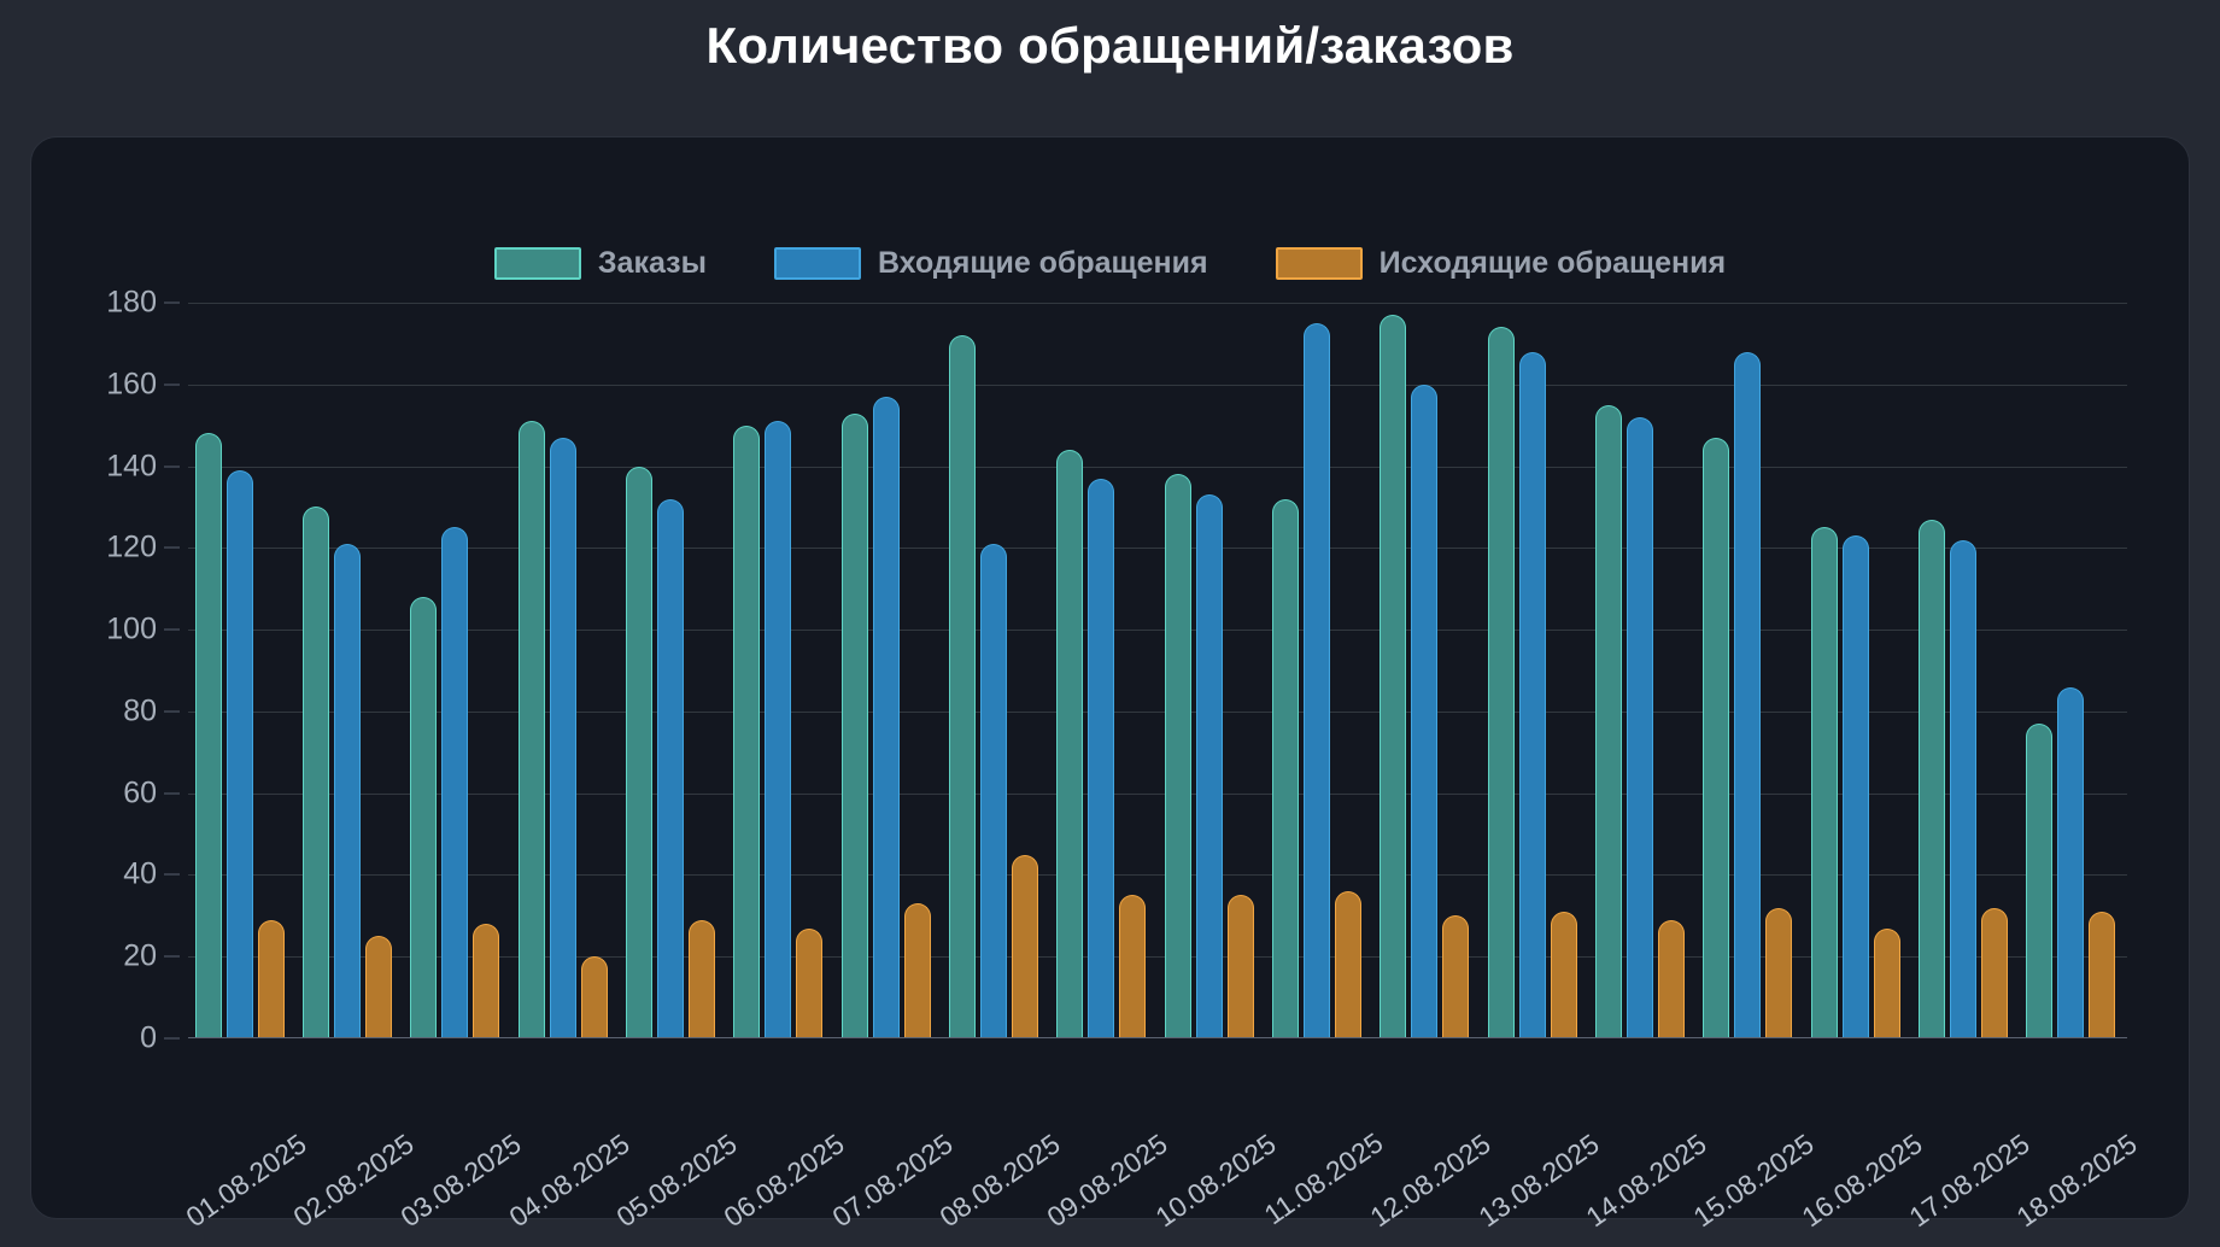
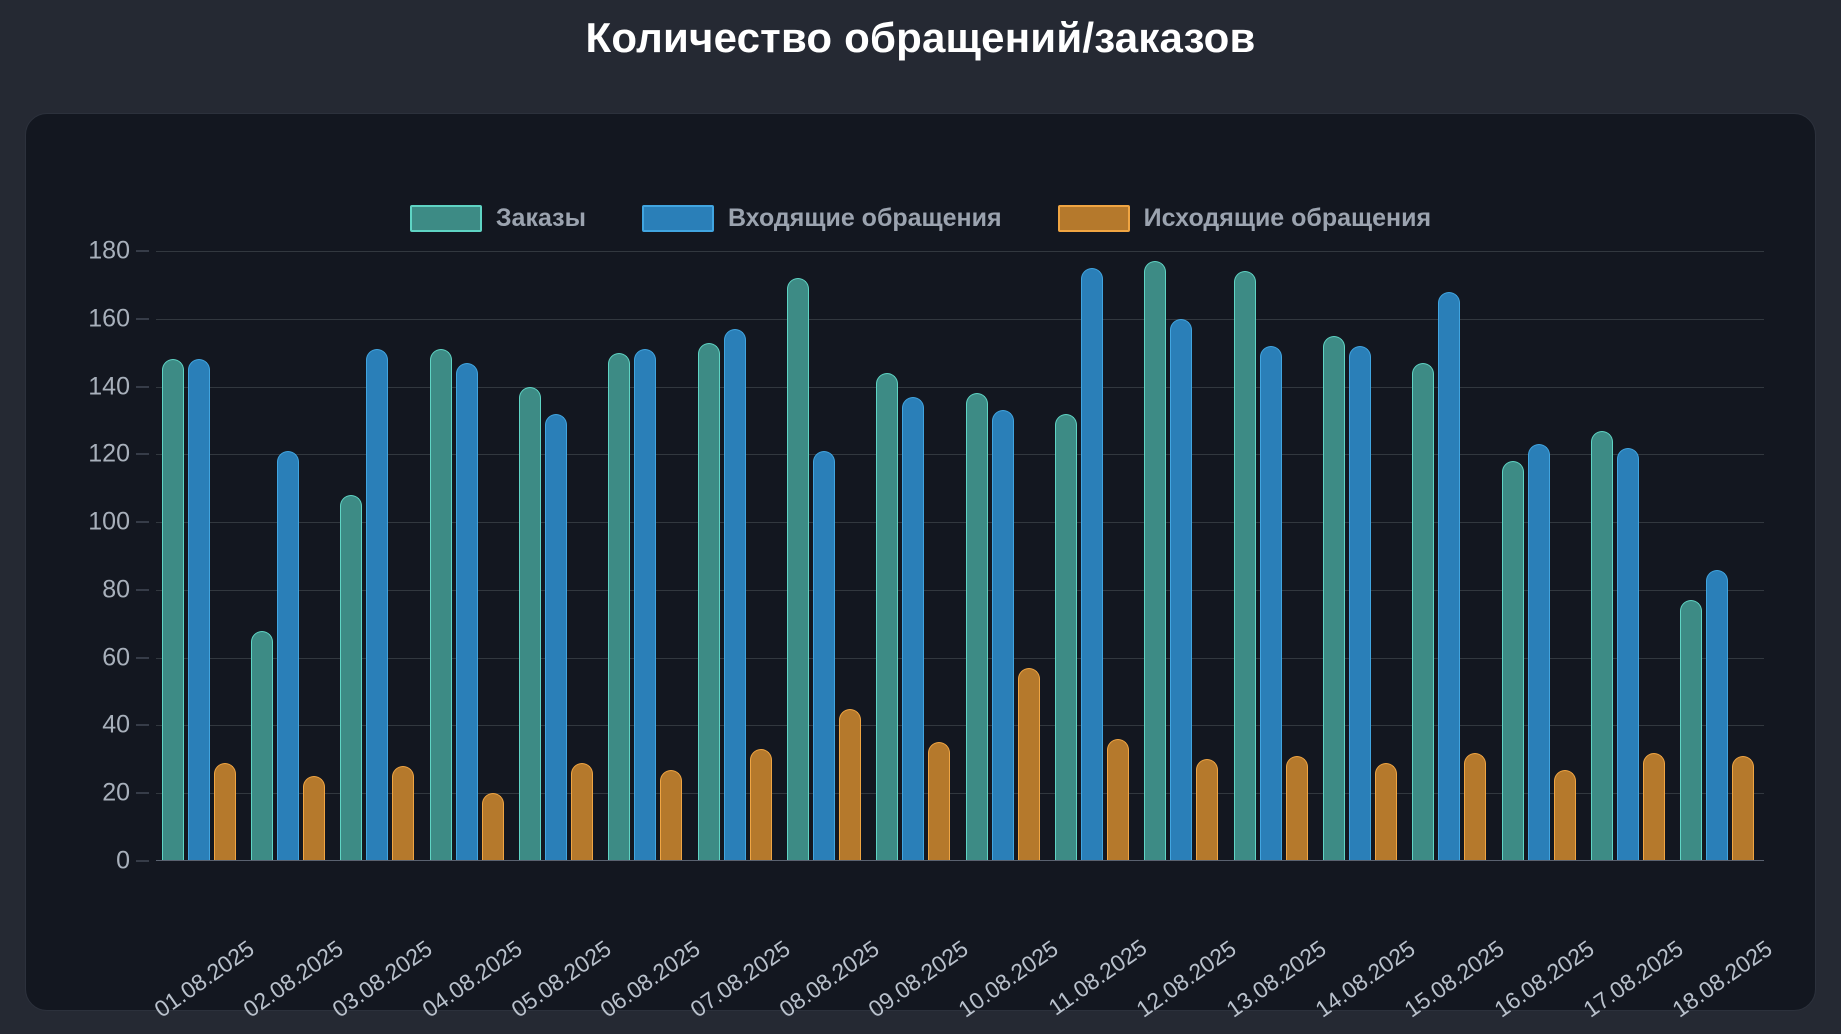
Входящие обращения/01.08.2025: 139 -> 148
Заказы/02.08.2025: 130 -> 68
Входящие обращения/03.08.2025: 125 -> 151
Исходящие обращения/10.08.2025: 35 -> 57
Входящие обращения/13.08.2025: 168 -> 152
Заказы/16.08.2025: 125 -> 118
